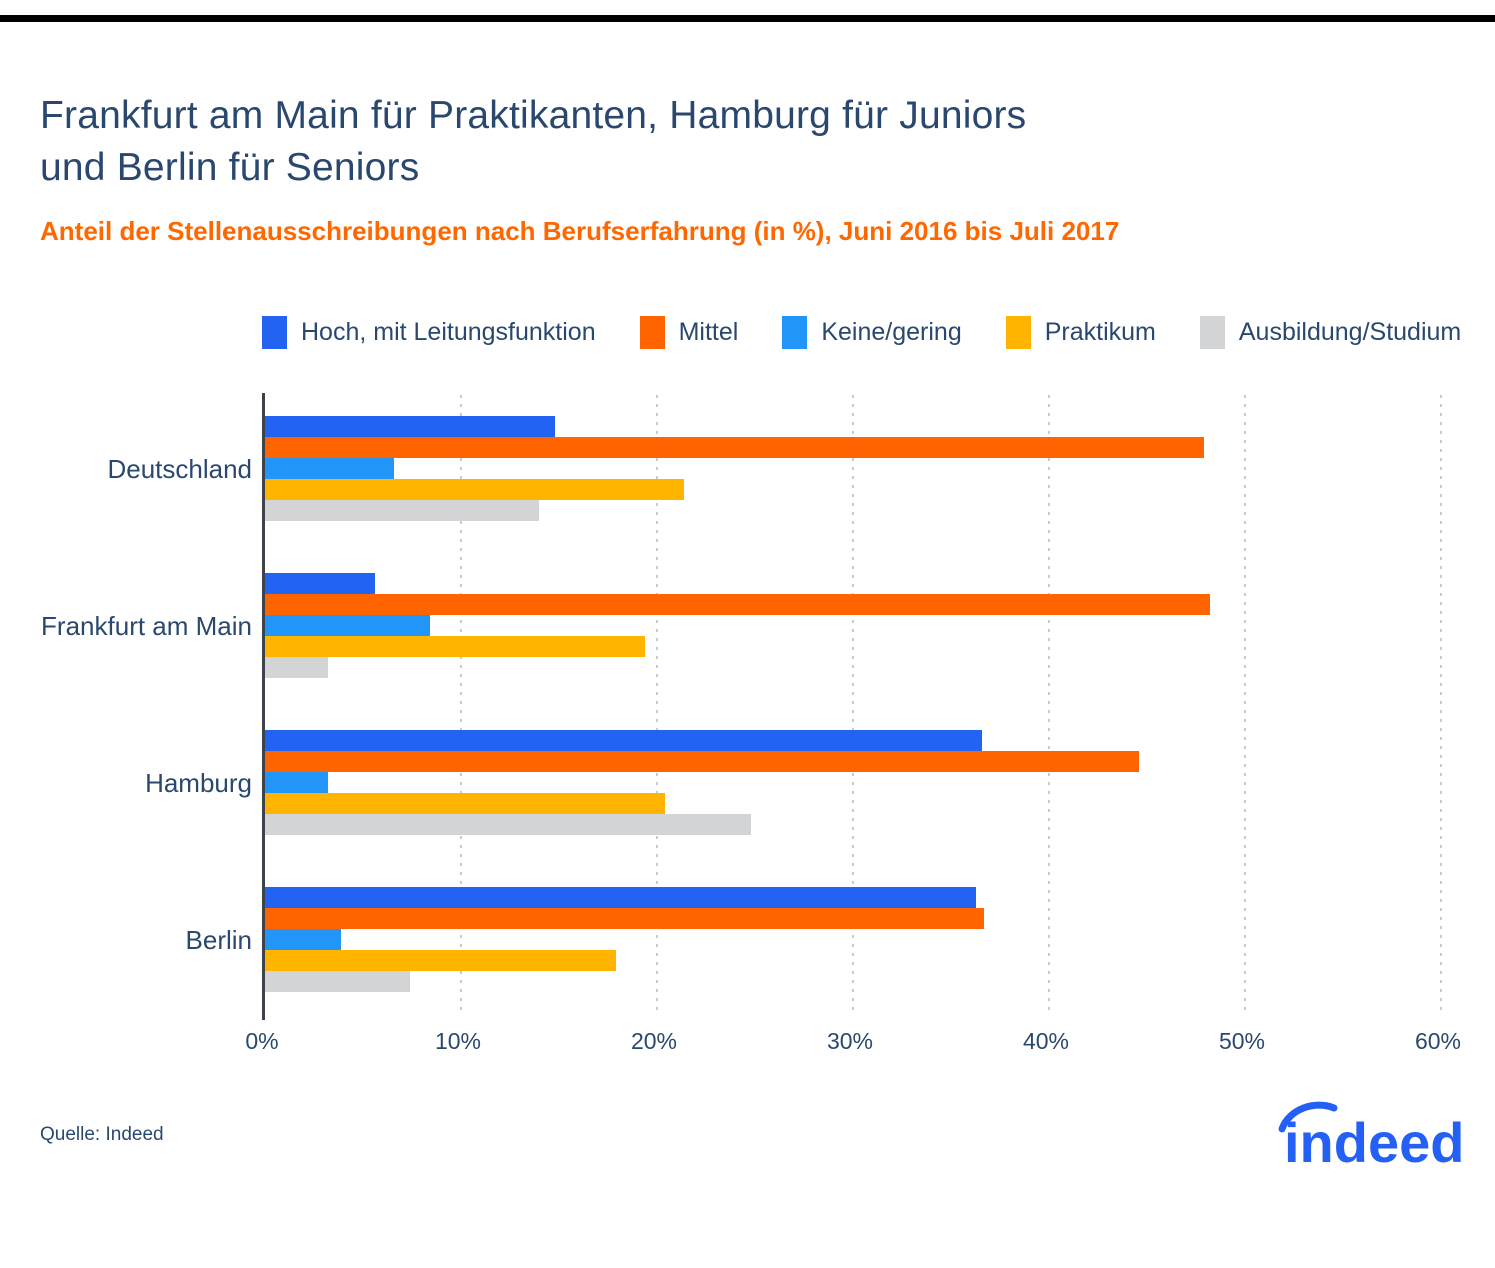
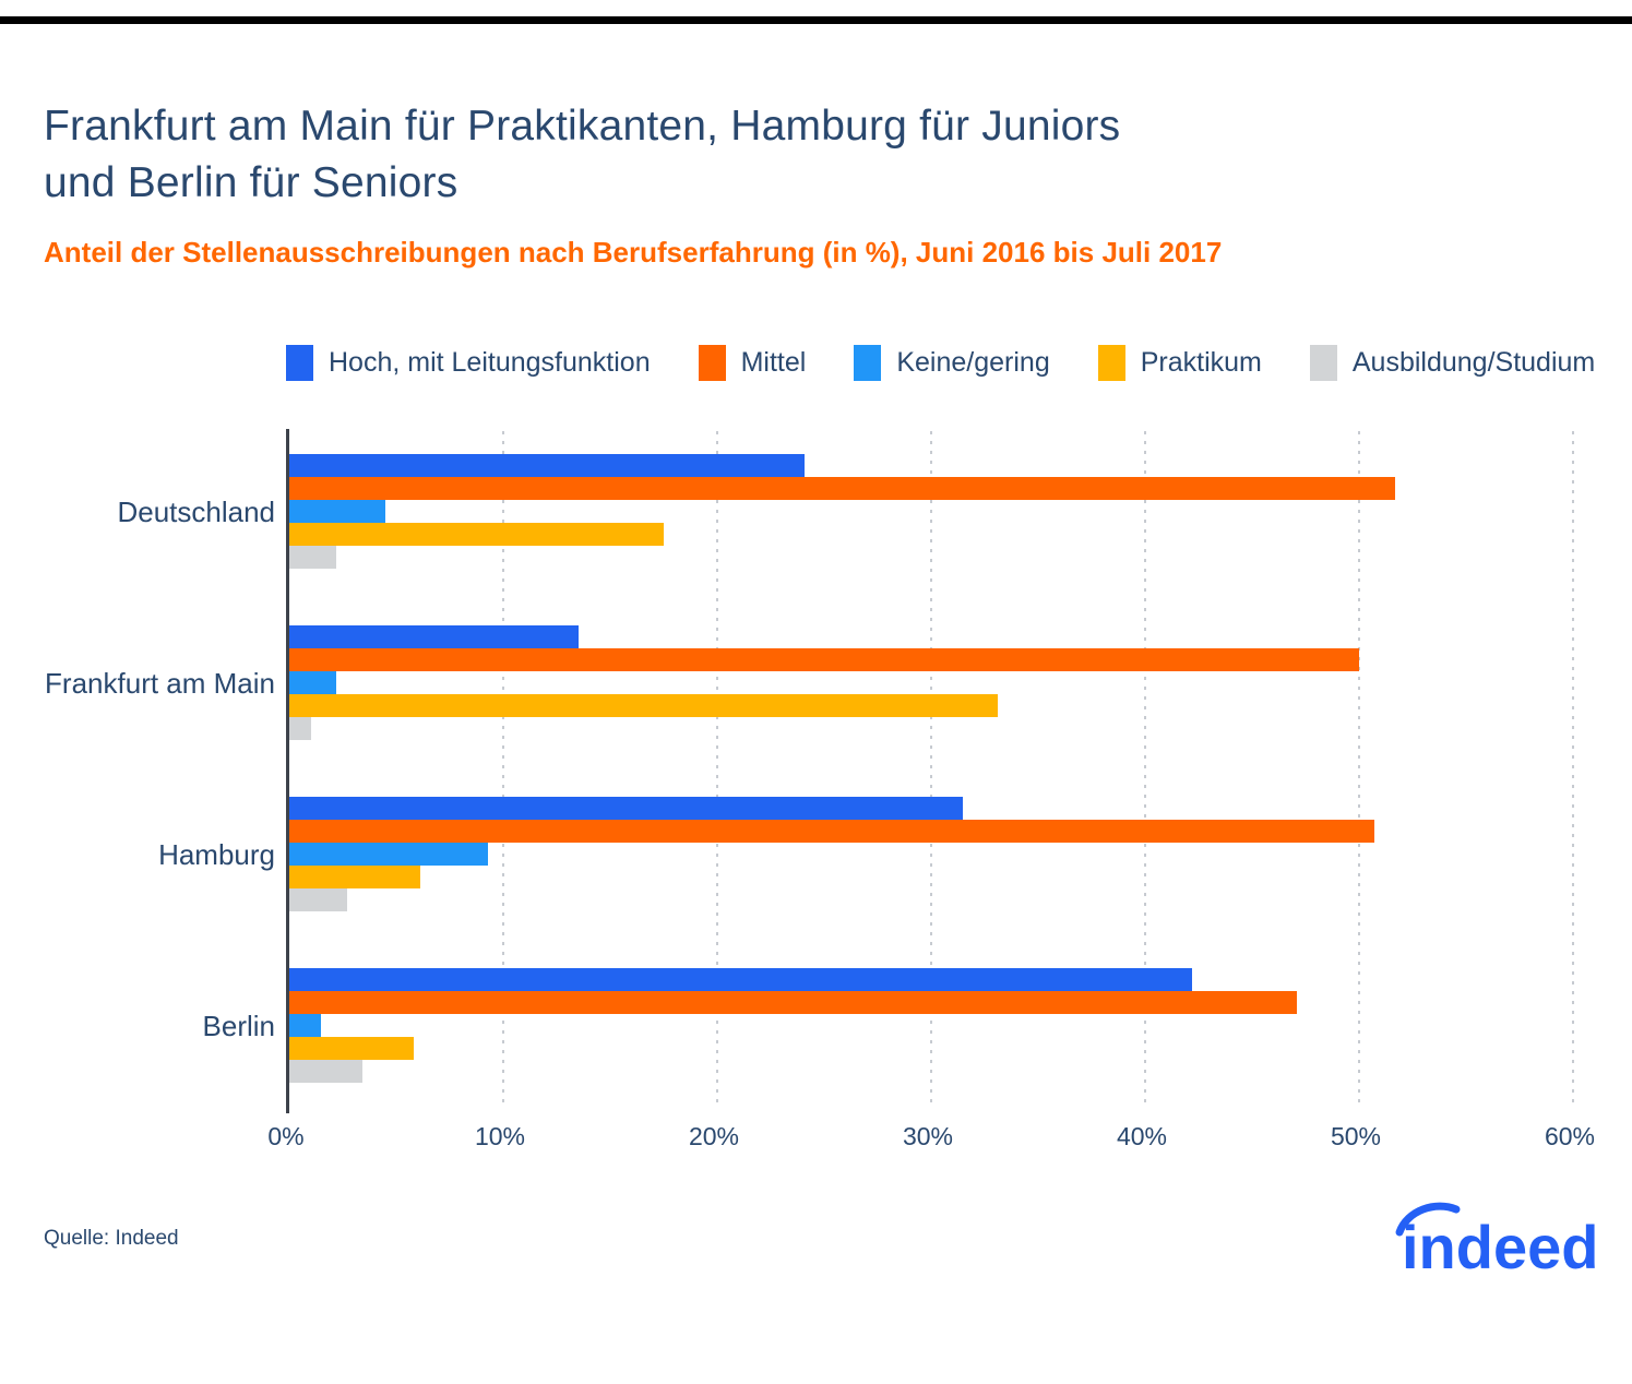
Hoch, mit Leitungsfunktion/Deutschland: 14.8% -> 24.1%
Mittel/Deutschland: 47.9% -> 51.7%
Keine/gering/Deutschland: 6.6% -> 4.5%
Praktikum/Deutschland: 21.4% -> 17.5%
Ausbildung/Studium/Deutschland: 14.0% -> 2.2%
Hoch, mit Leitungsfunktion/Frankfurt am Main: 5.6% -> 13.5%
Mittel/Frankfurt am Main: 48.2% -> 50.0%
Keine/gering/Frankfurt am Main: 8.4% -> 2.2%
Praktikum/Frankfurt am Main: 19.4% -> 33.1%
Ausbildung/Studium/Frankfurt am Main: 3.2% -> 1.0%
Hoch, mit Leitungsfunktion/Hamburg: 36.6% -> 31.5%
Mittel/Hamburg: 44.6% -> 50.7%
Keine/gering/Hamburg: 3.2% -> 9.3%
Praktikum/Hamburg: 20.4% -> 6.1%
Ausbildung/Studium/Hamburg: 24.8% -> 2.7%
Hoch, mit Leitungsfunktion/Berlin: 36.3% -> 42.2%
Mittel/Berlin: 36.7% -> 47.1%
Keine/gering/Berlin: 3.9% -> 1.5%
Praktikum/Berlin: 17.9% -> 5.8%
Ausbildung/Studium/Berlin: 7.4% -> 3.4%
